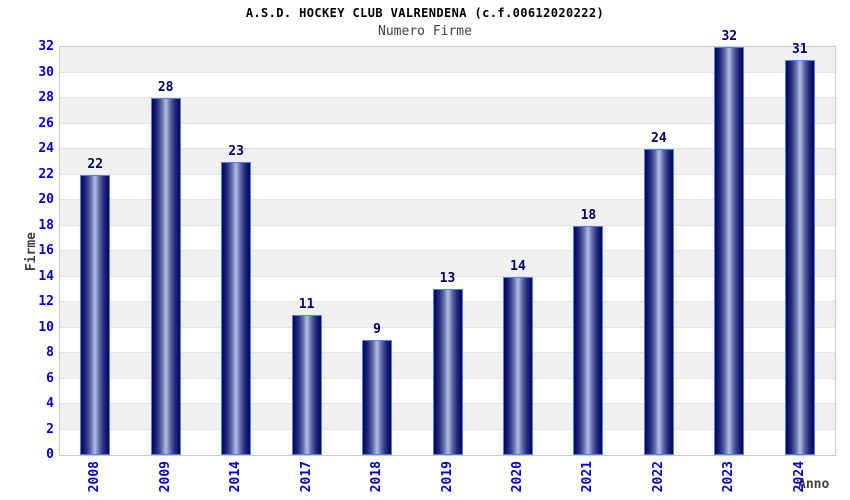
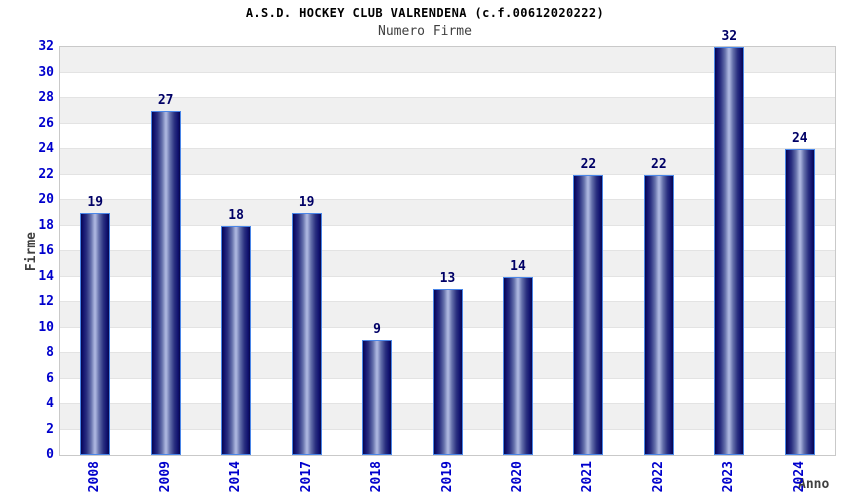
2008: 22 -> 19
2009: 28 -> 27
2014: 23 -> 18
2017: 11 -> 19
2021: 18 -> 22
2022: 24 -> 22
2024: 31 -> 24
